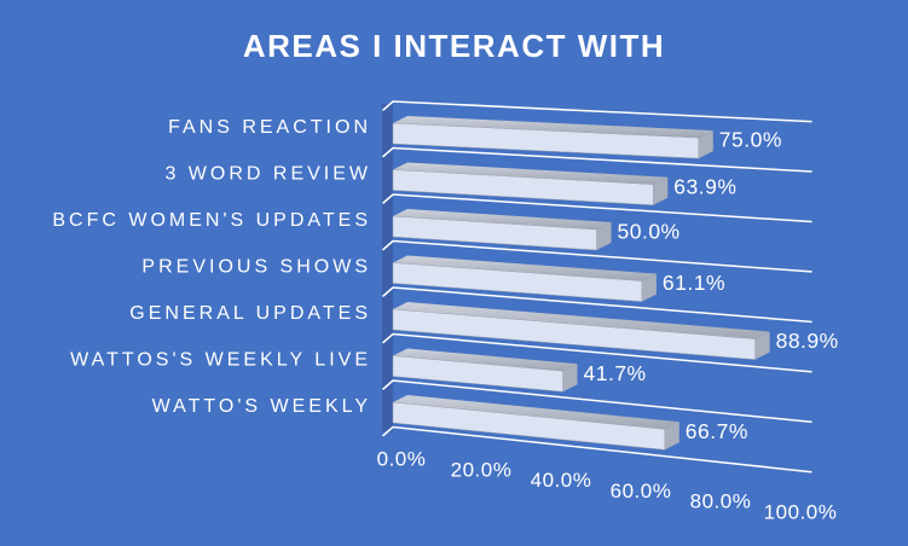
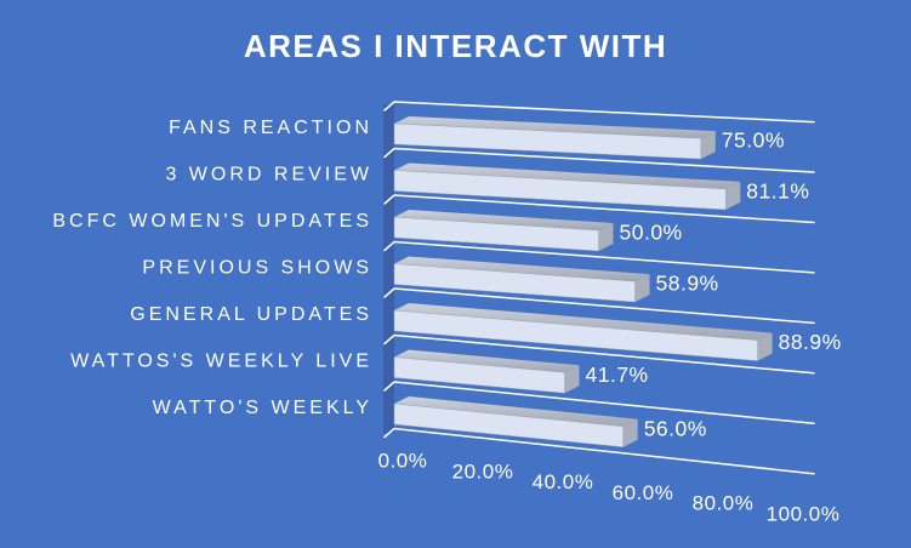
3 WORD REVIEW: 63.9% -> 81.1%
PREVIOUS SHOWS: 61.1% -> 58.9%
WATTO'S WEEKLY: 66.7% -> 56.0%
